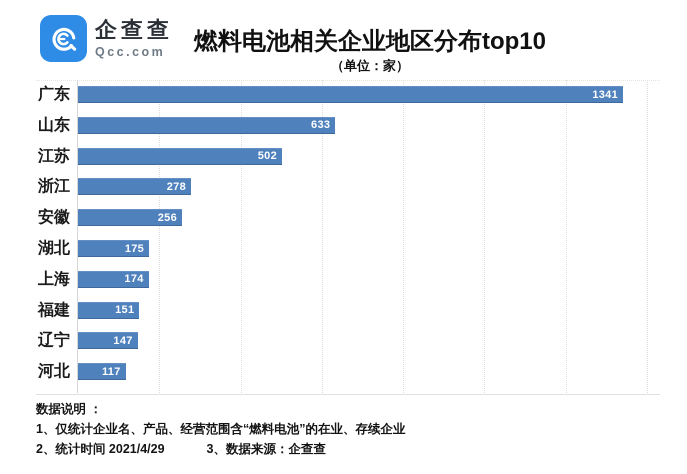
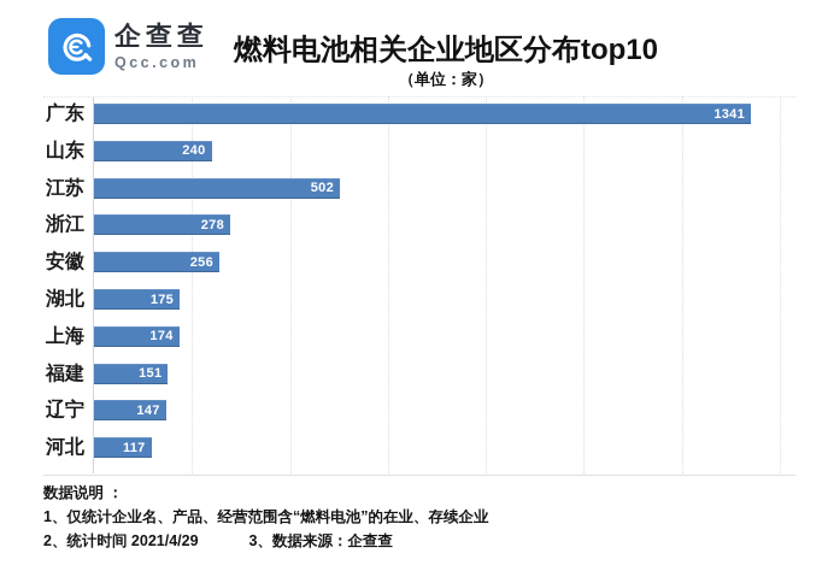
山东: 633 -> 240
